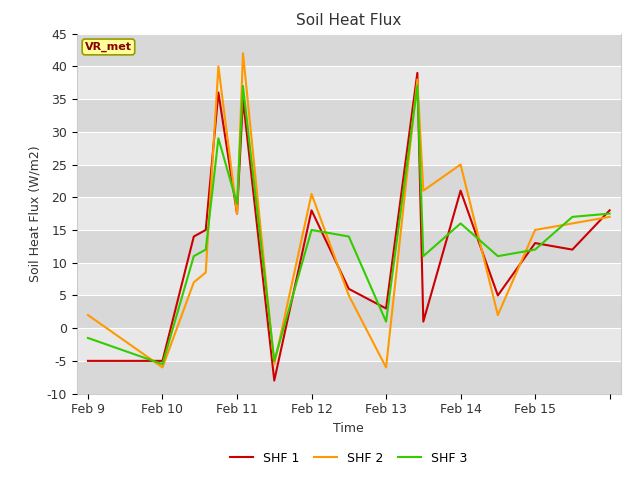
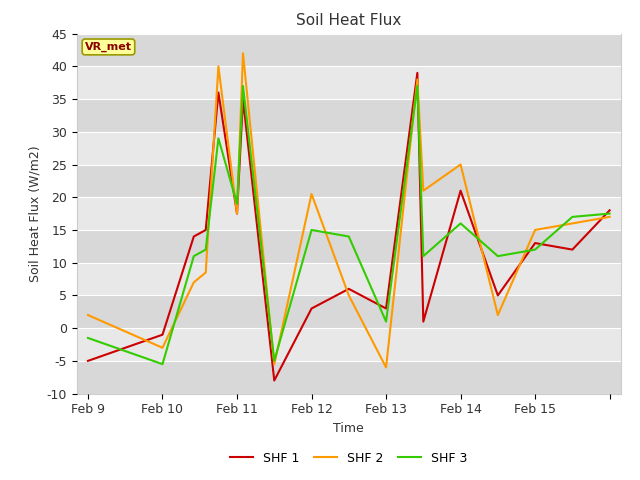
SHF 1/Feb 10: -5.0 -> -1.0
SHF 2/Feb 10: -6.0 -> -3.0
SHF 1/Feb 12: 18.0 -> 3.0
